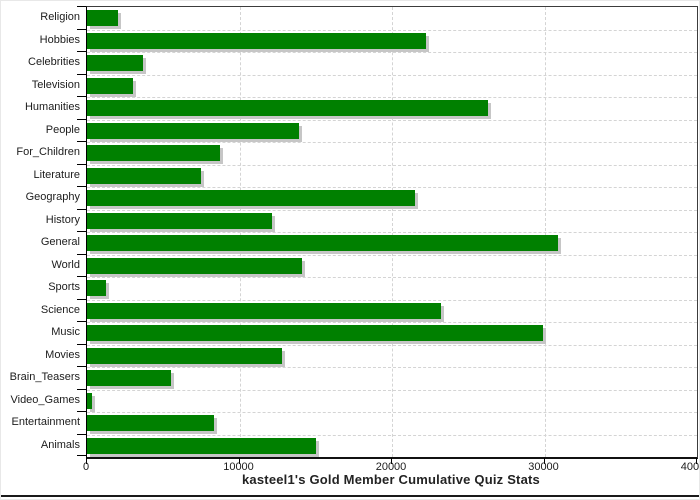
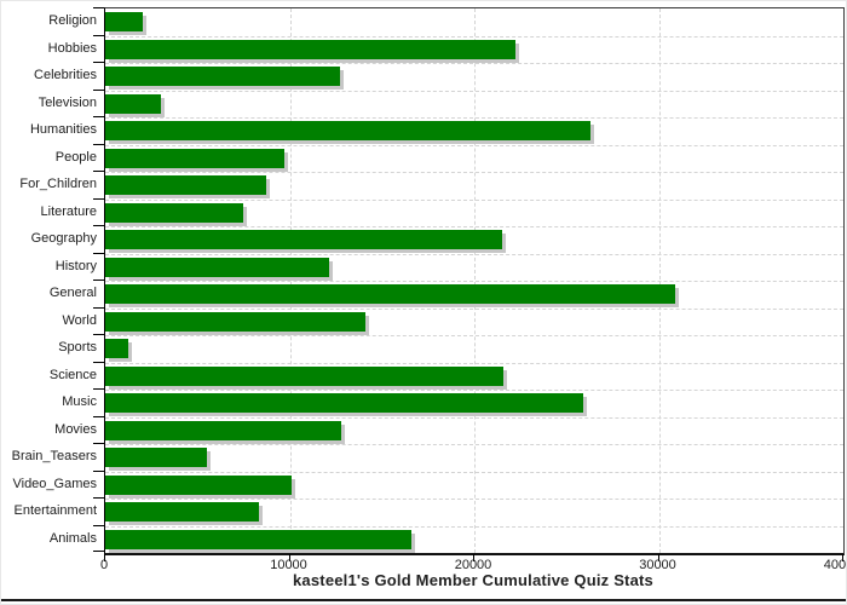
Celebrities: 3700 -> 12700
People: 13900 -> 9700
Science: 23200 -> 21600
Music: 29900 -> 25900
Video_Games: 400 -> 10100
Animals: 15000 -> 16600
